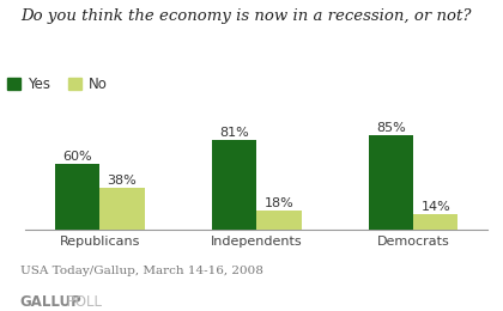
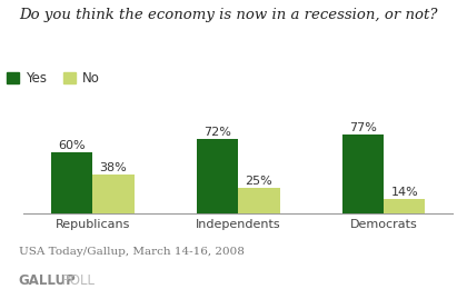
Yes/Independents: 81% -> 72%
No/Independents: 18% -> 25%
Yes/Democrats: 85% -> 77%
